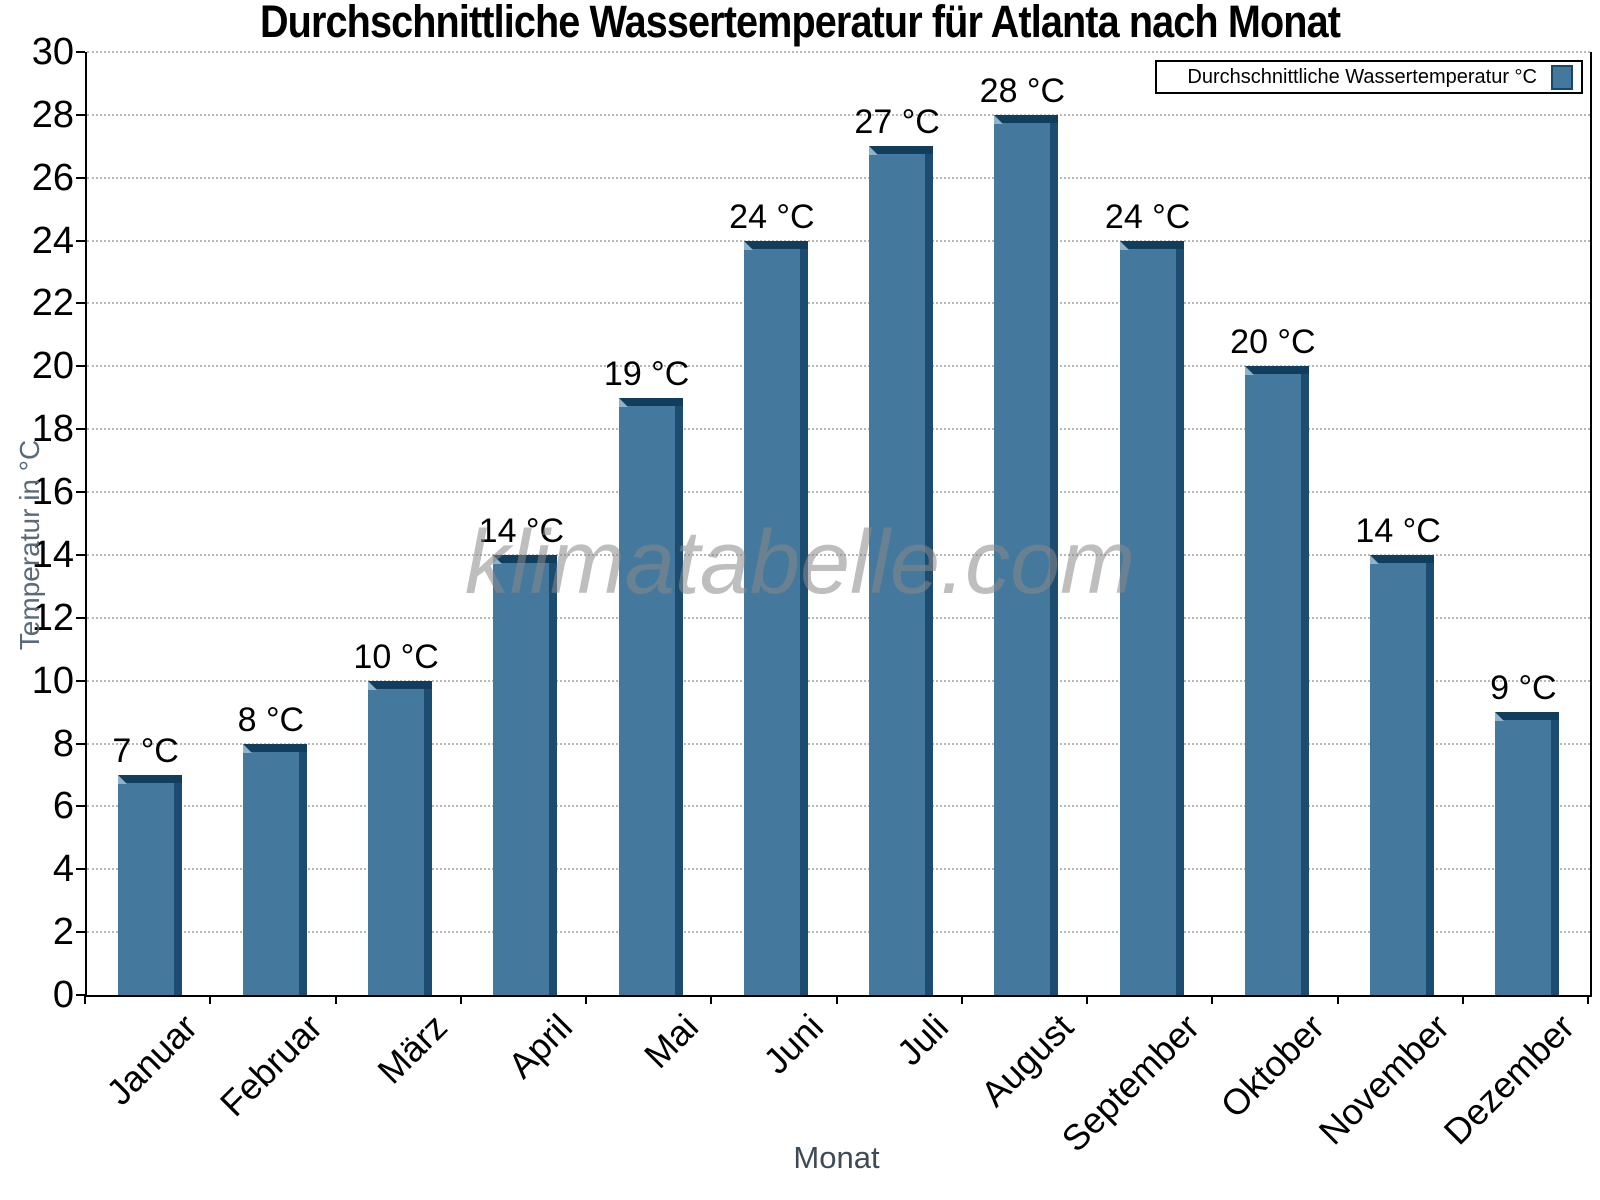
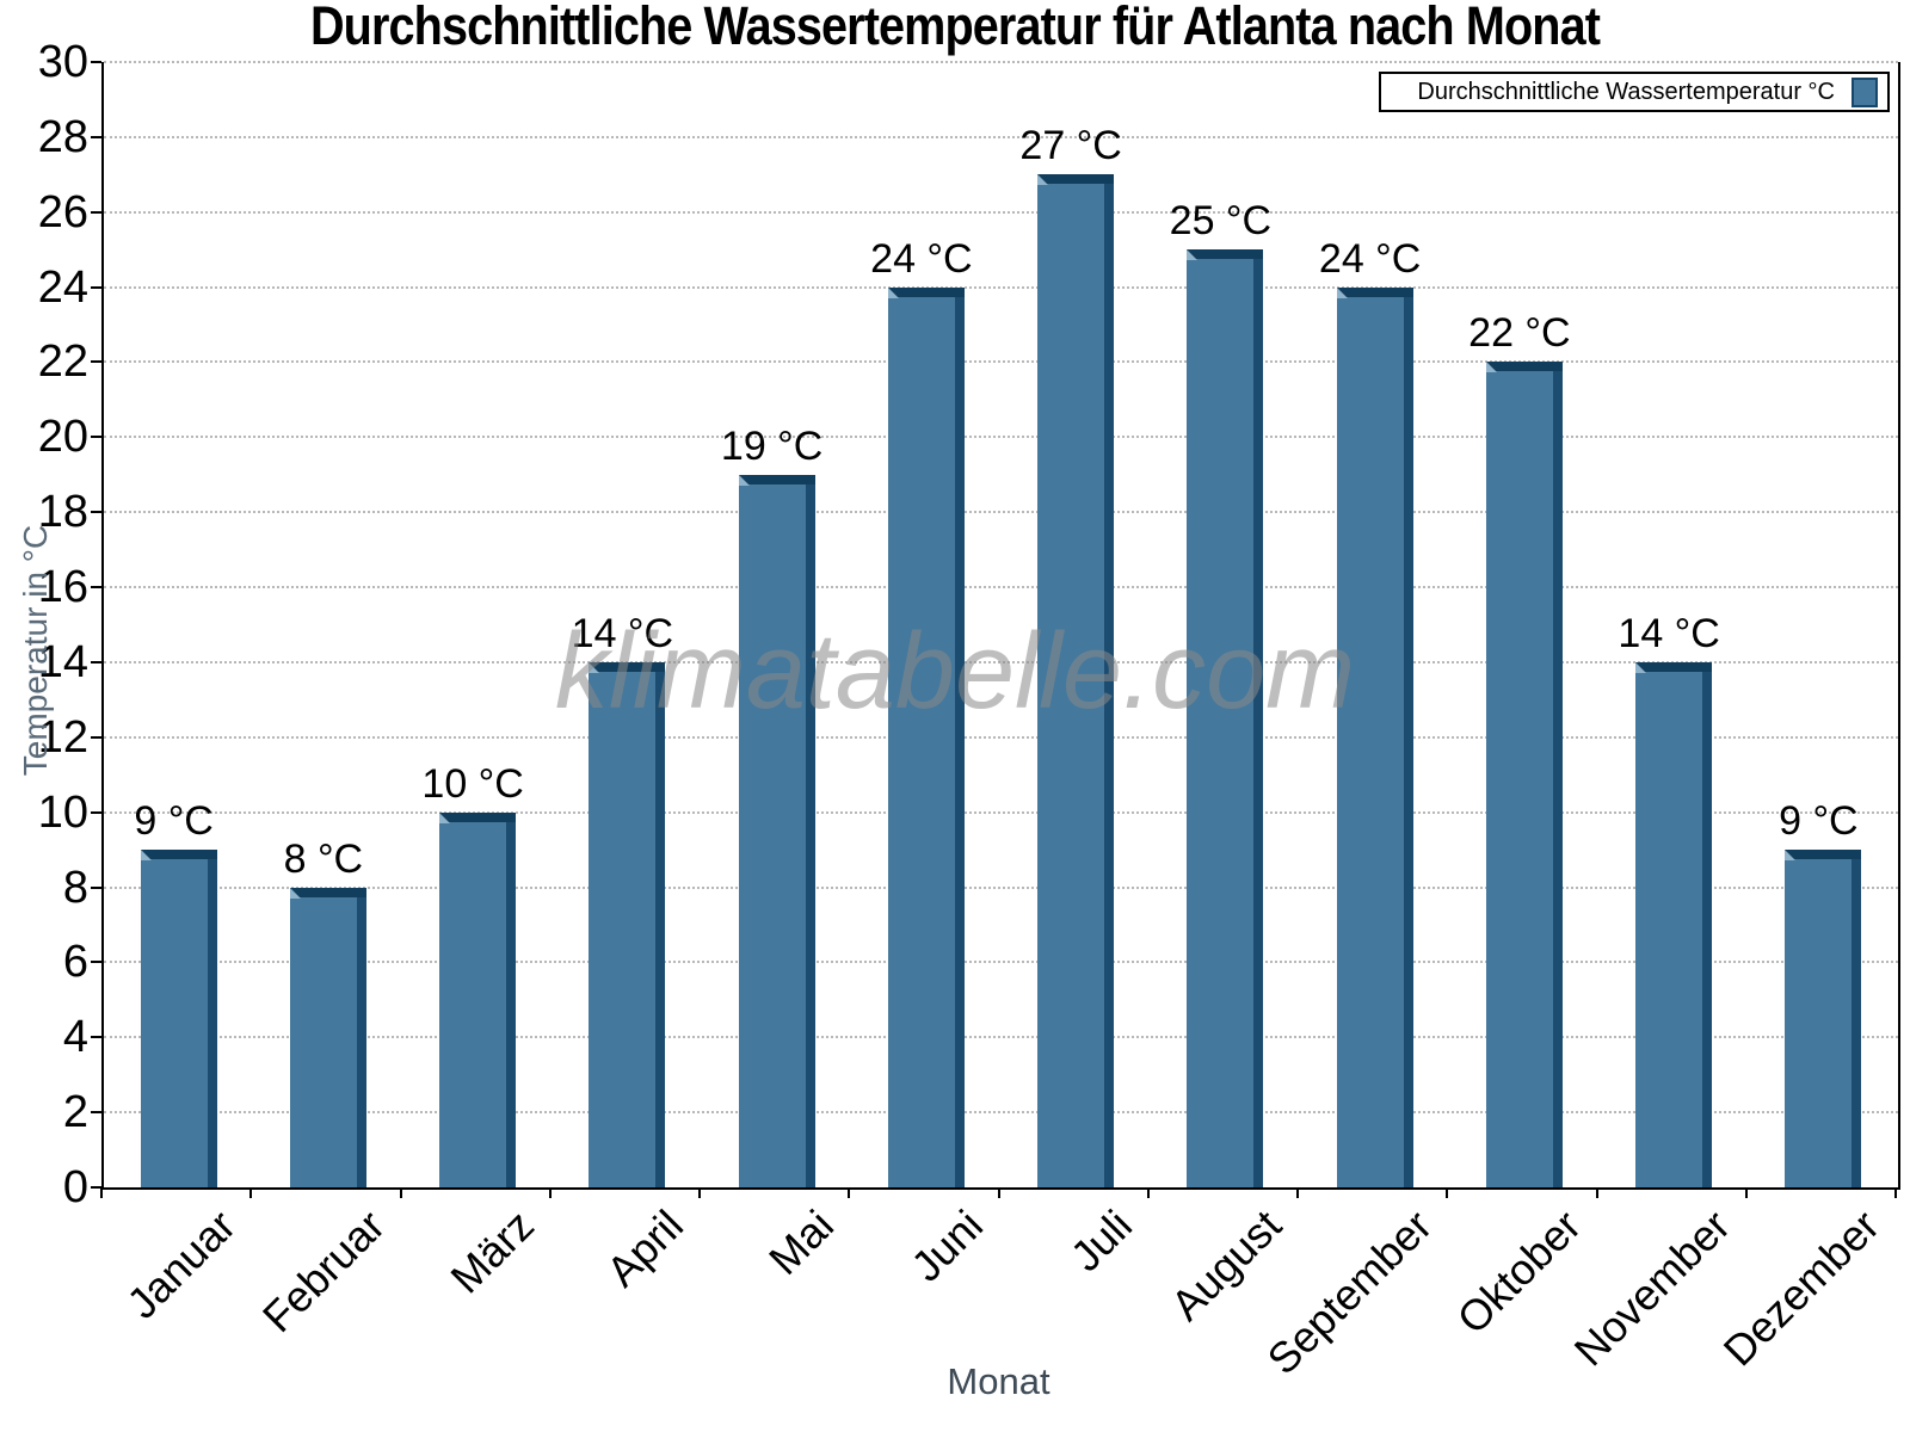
Januar: 7 -> 9
August: 28 -> 25
Oktober: 20 -> 22
